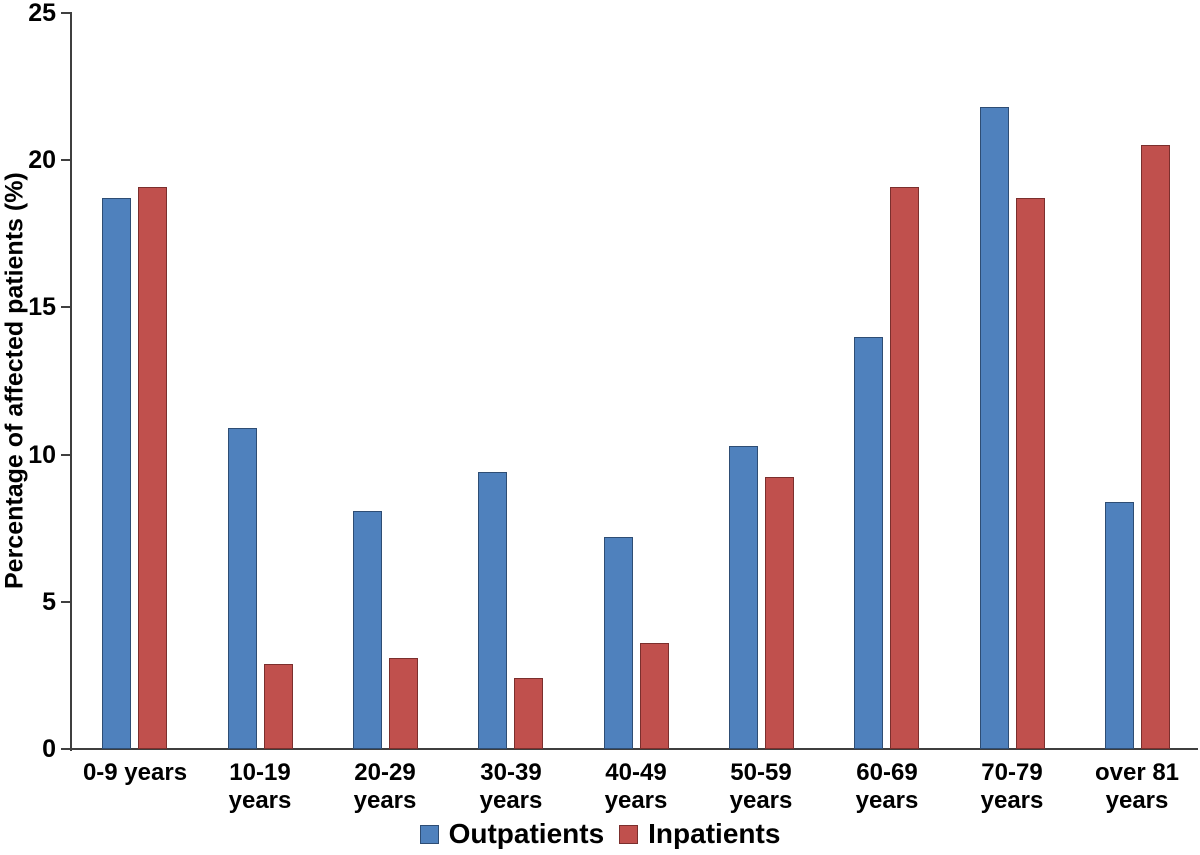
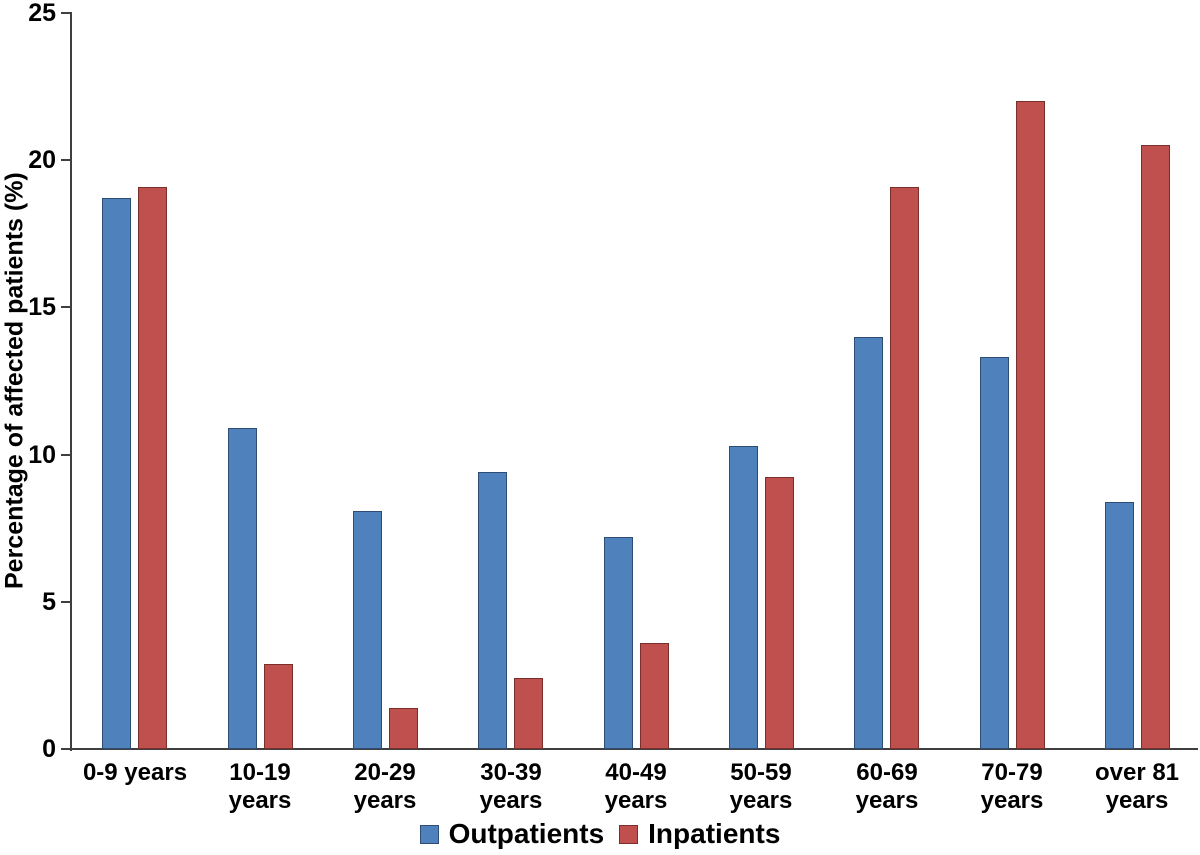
Inpatients/20-29 years: 3.1 -> 1.4
Outpatients/70-79 years: 21.8 -> 13.3
Inpatients/70-79 years: 18.7 -> 22.0
